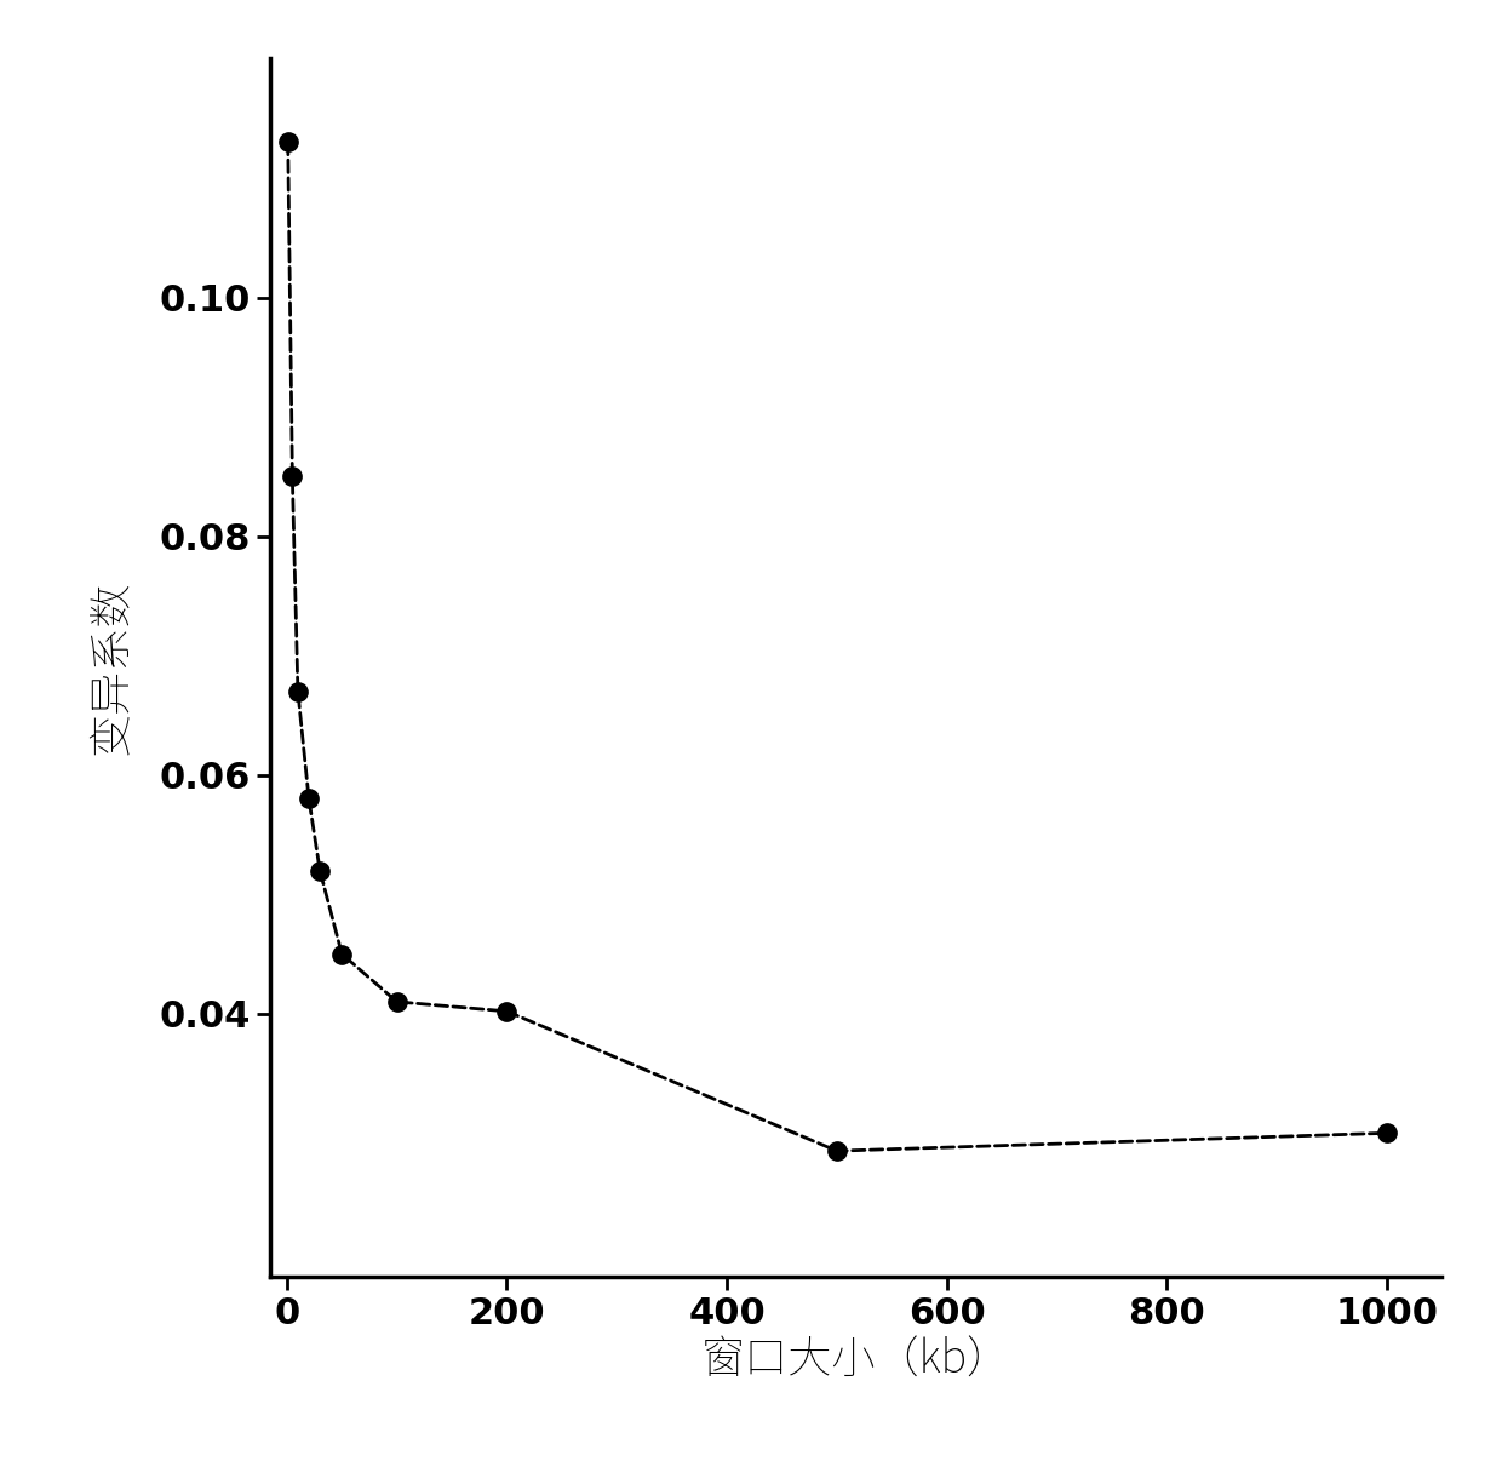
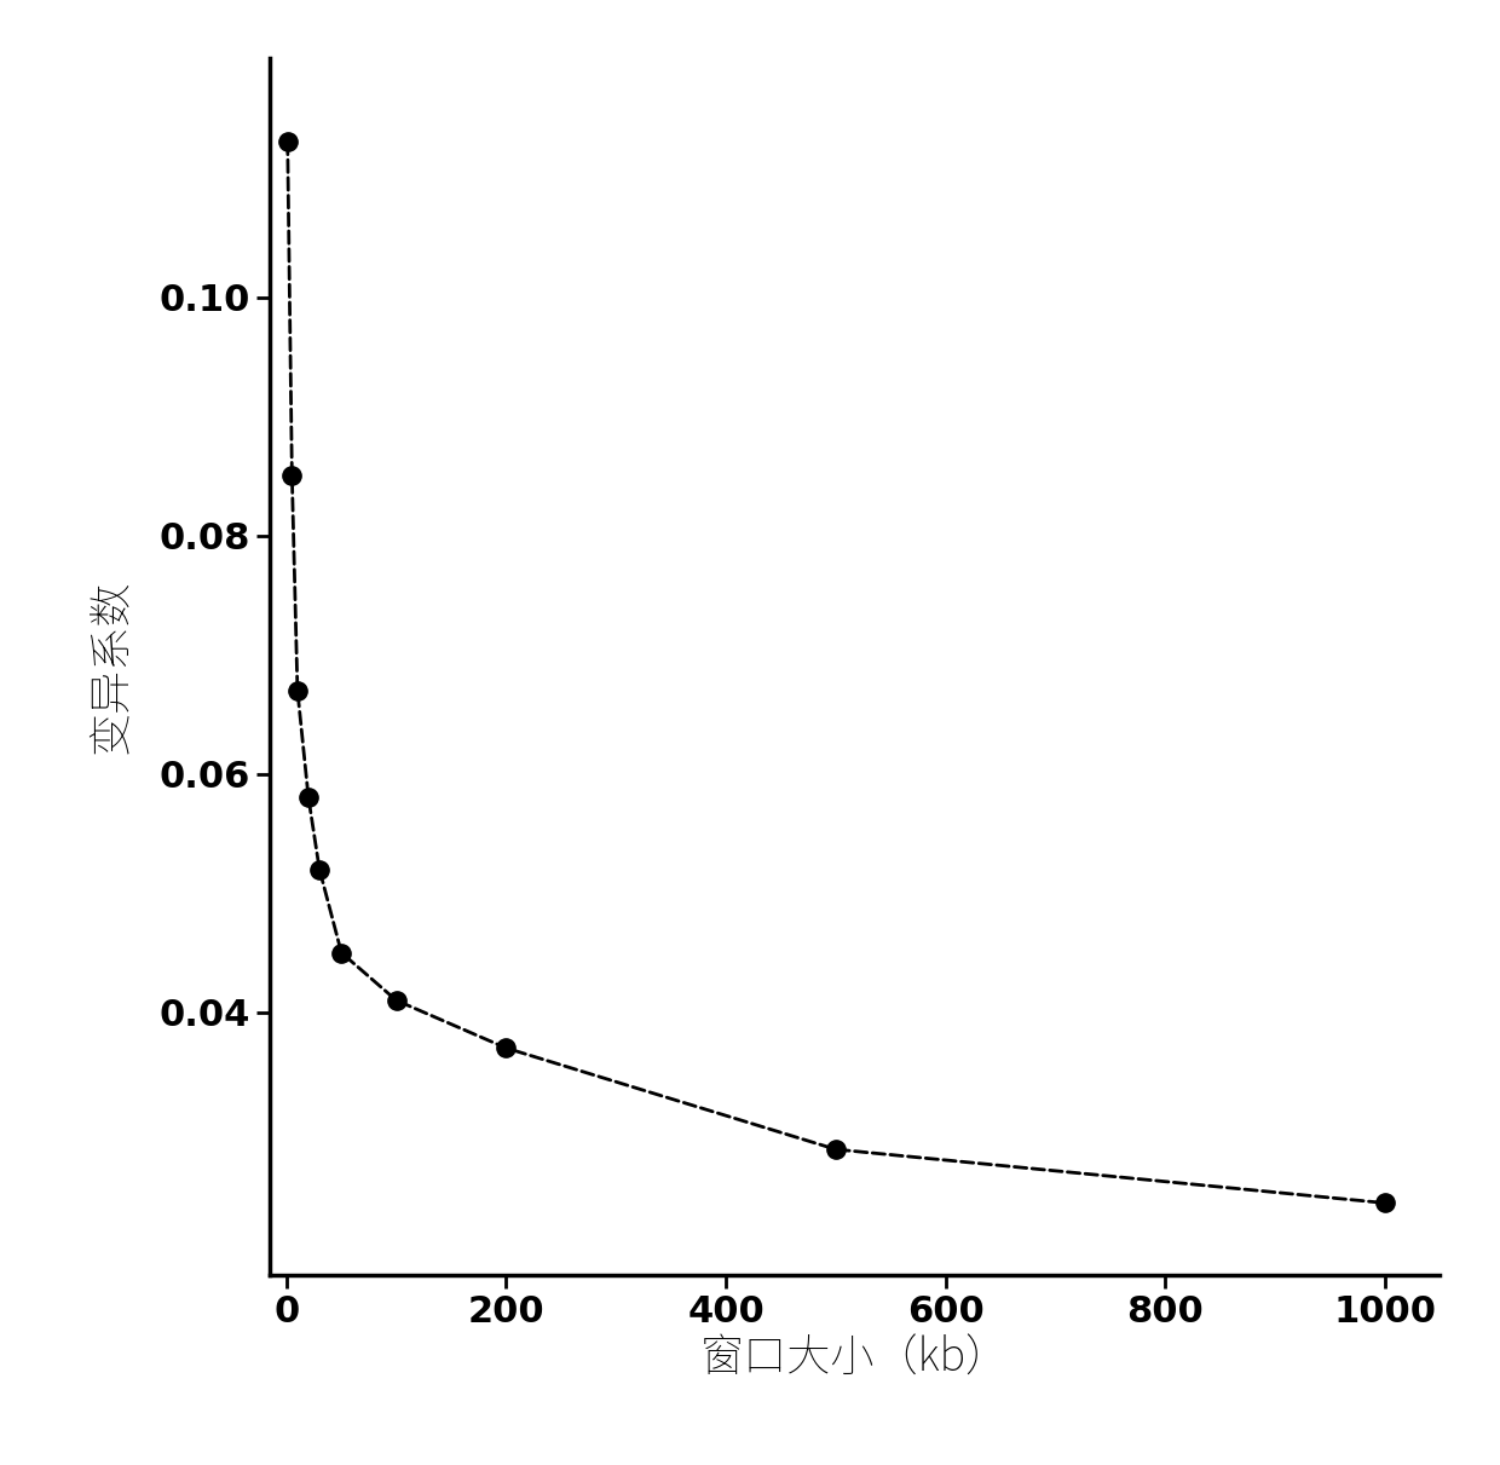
200: 0.0402 -> 0.0370
1000: 0.0300 -> 0.0240
